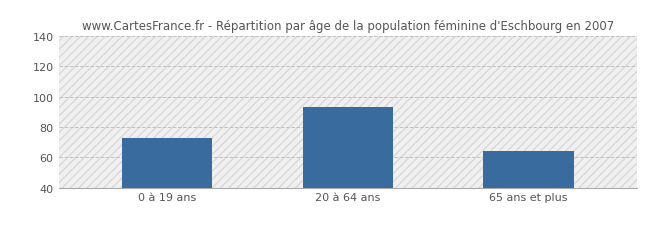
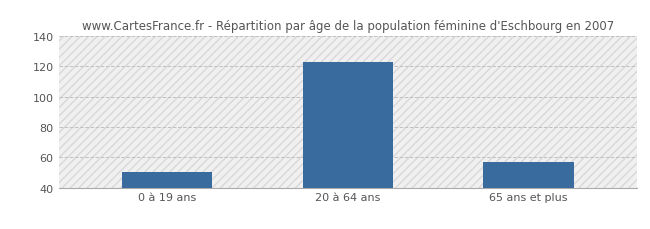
0 à 19 ans: 73 -> 50
20 à 64 ans: 93 -> 123
65 ans et plus: 64 -> 57
